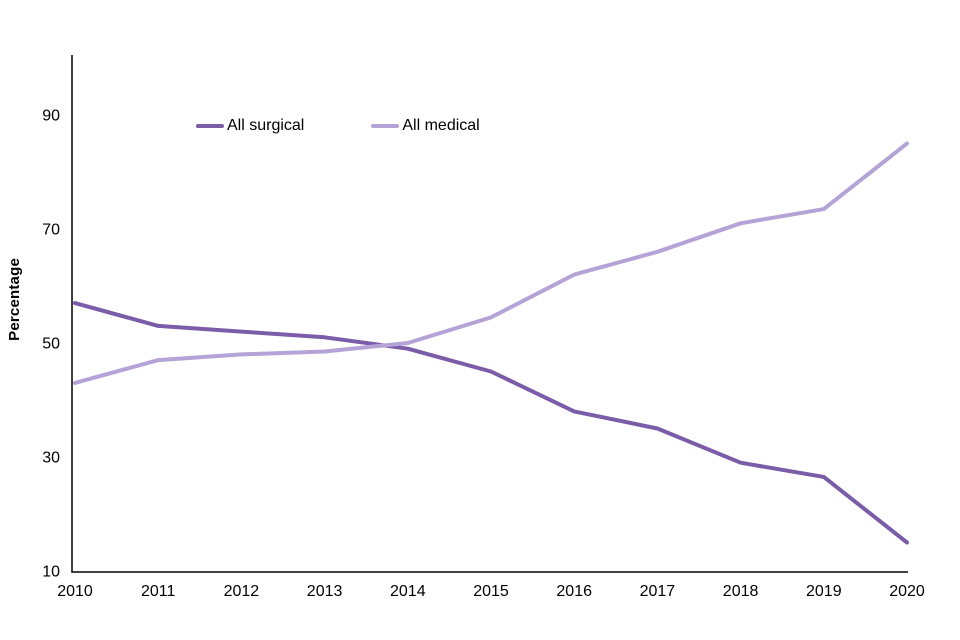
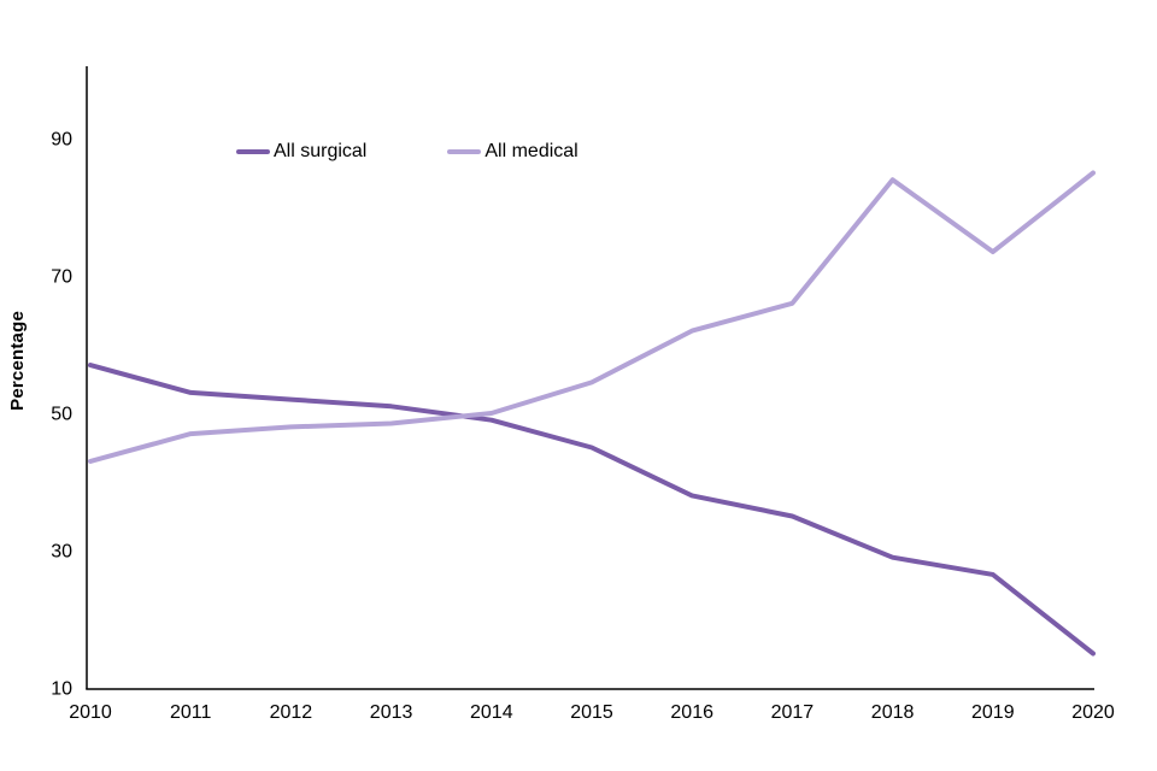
All medical/2018: 71 -> 84
